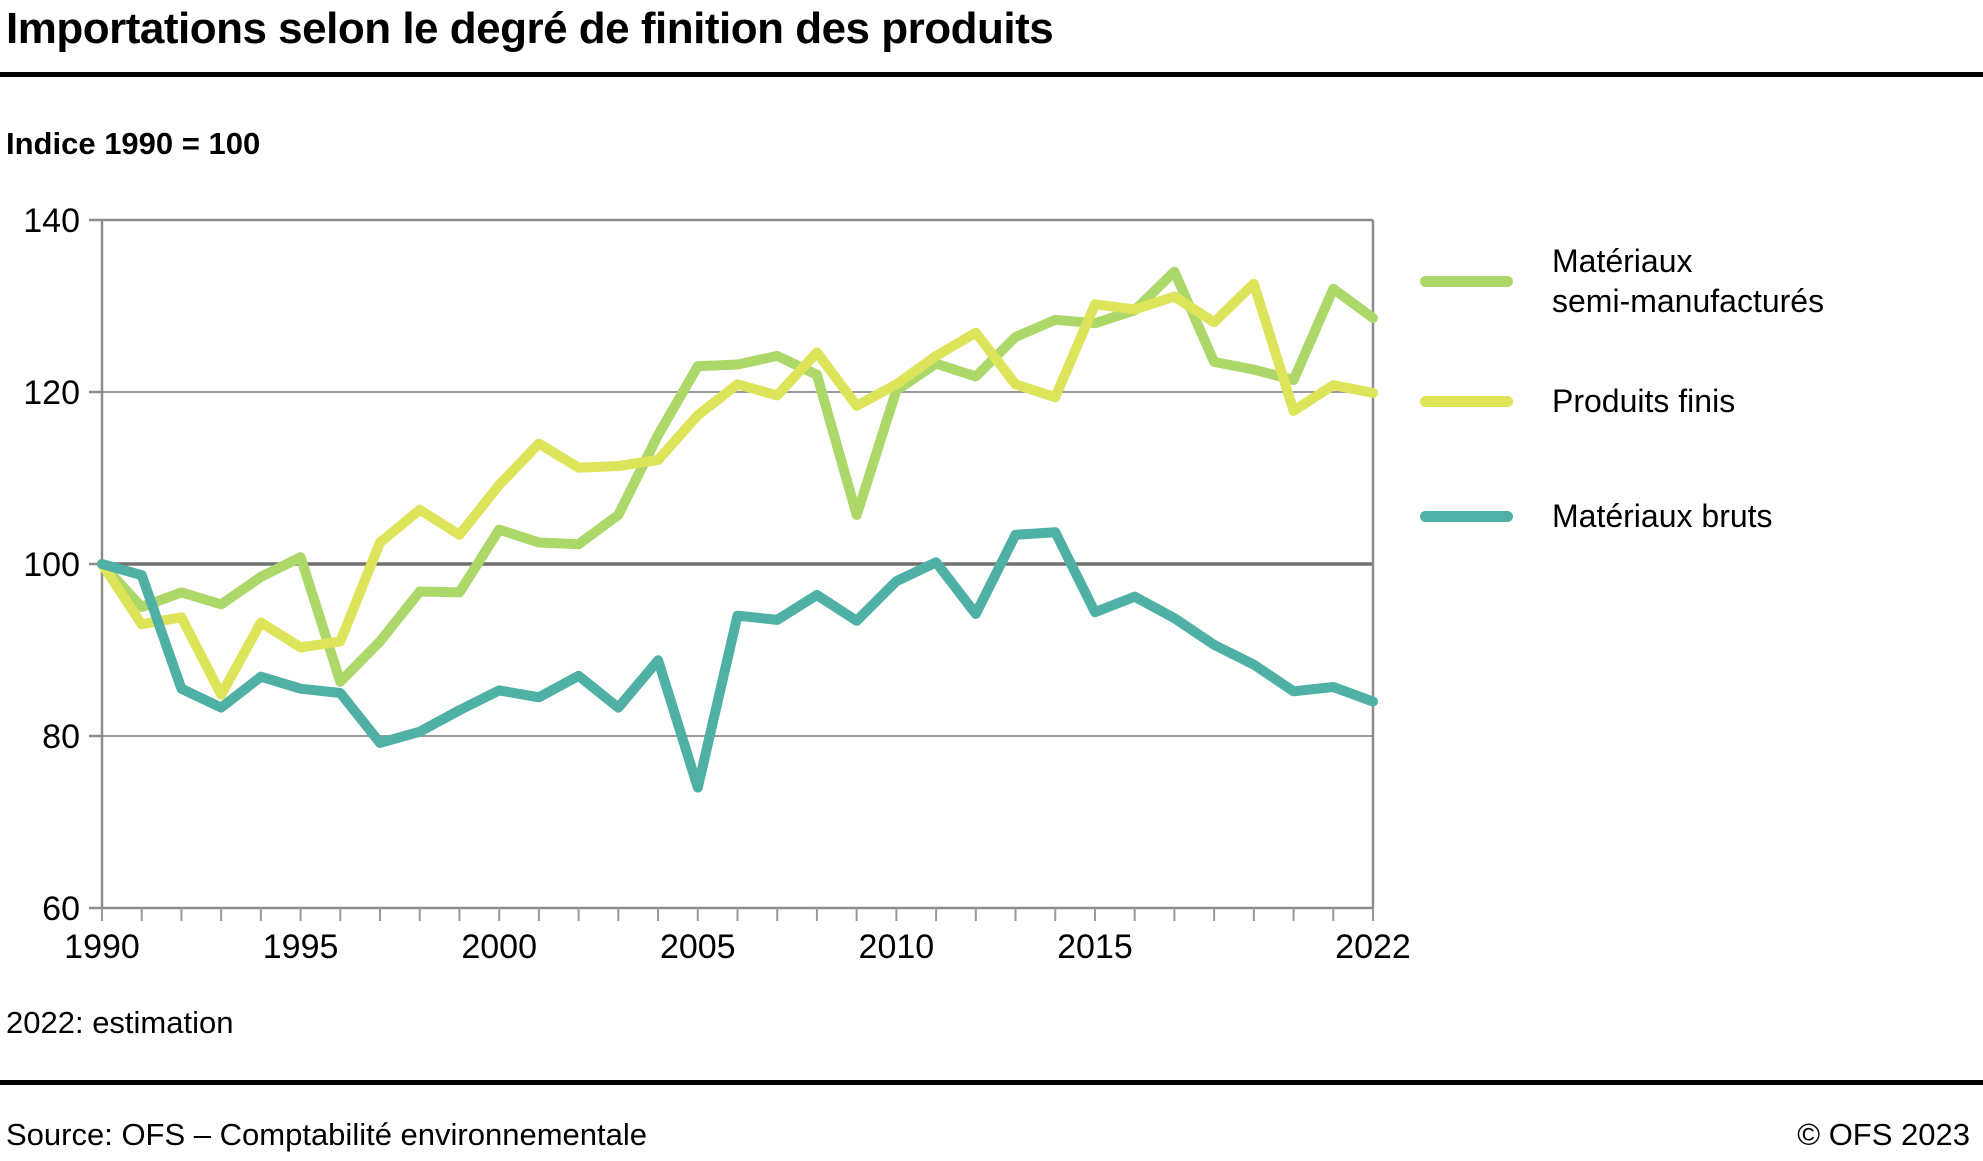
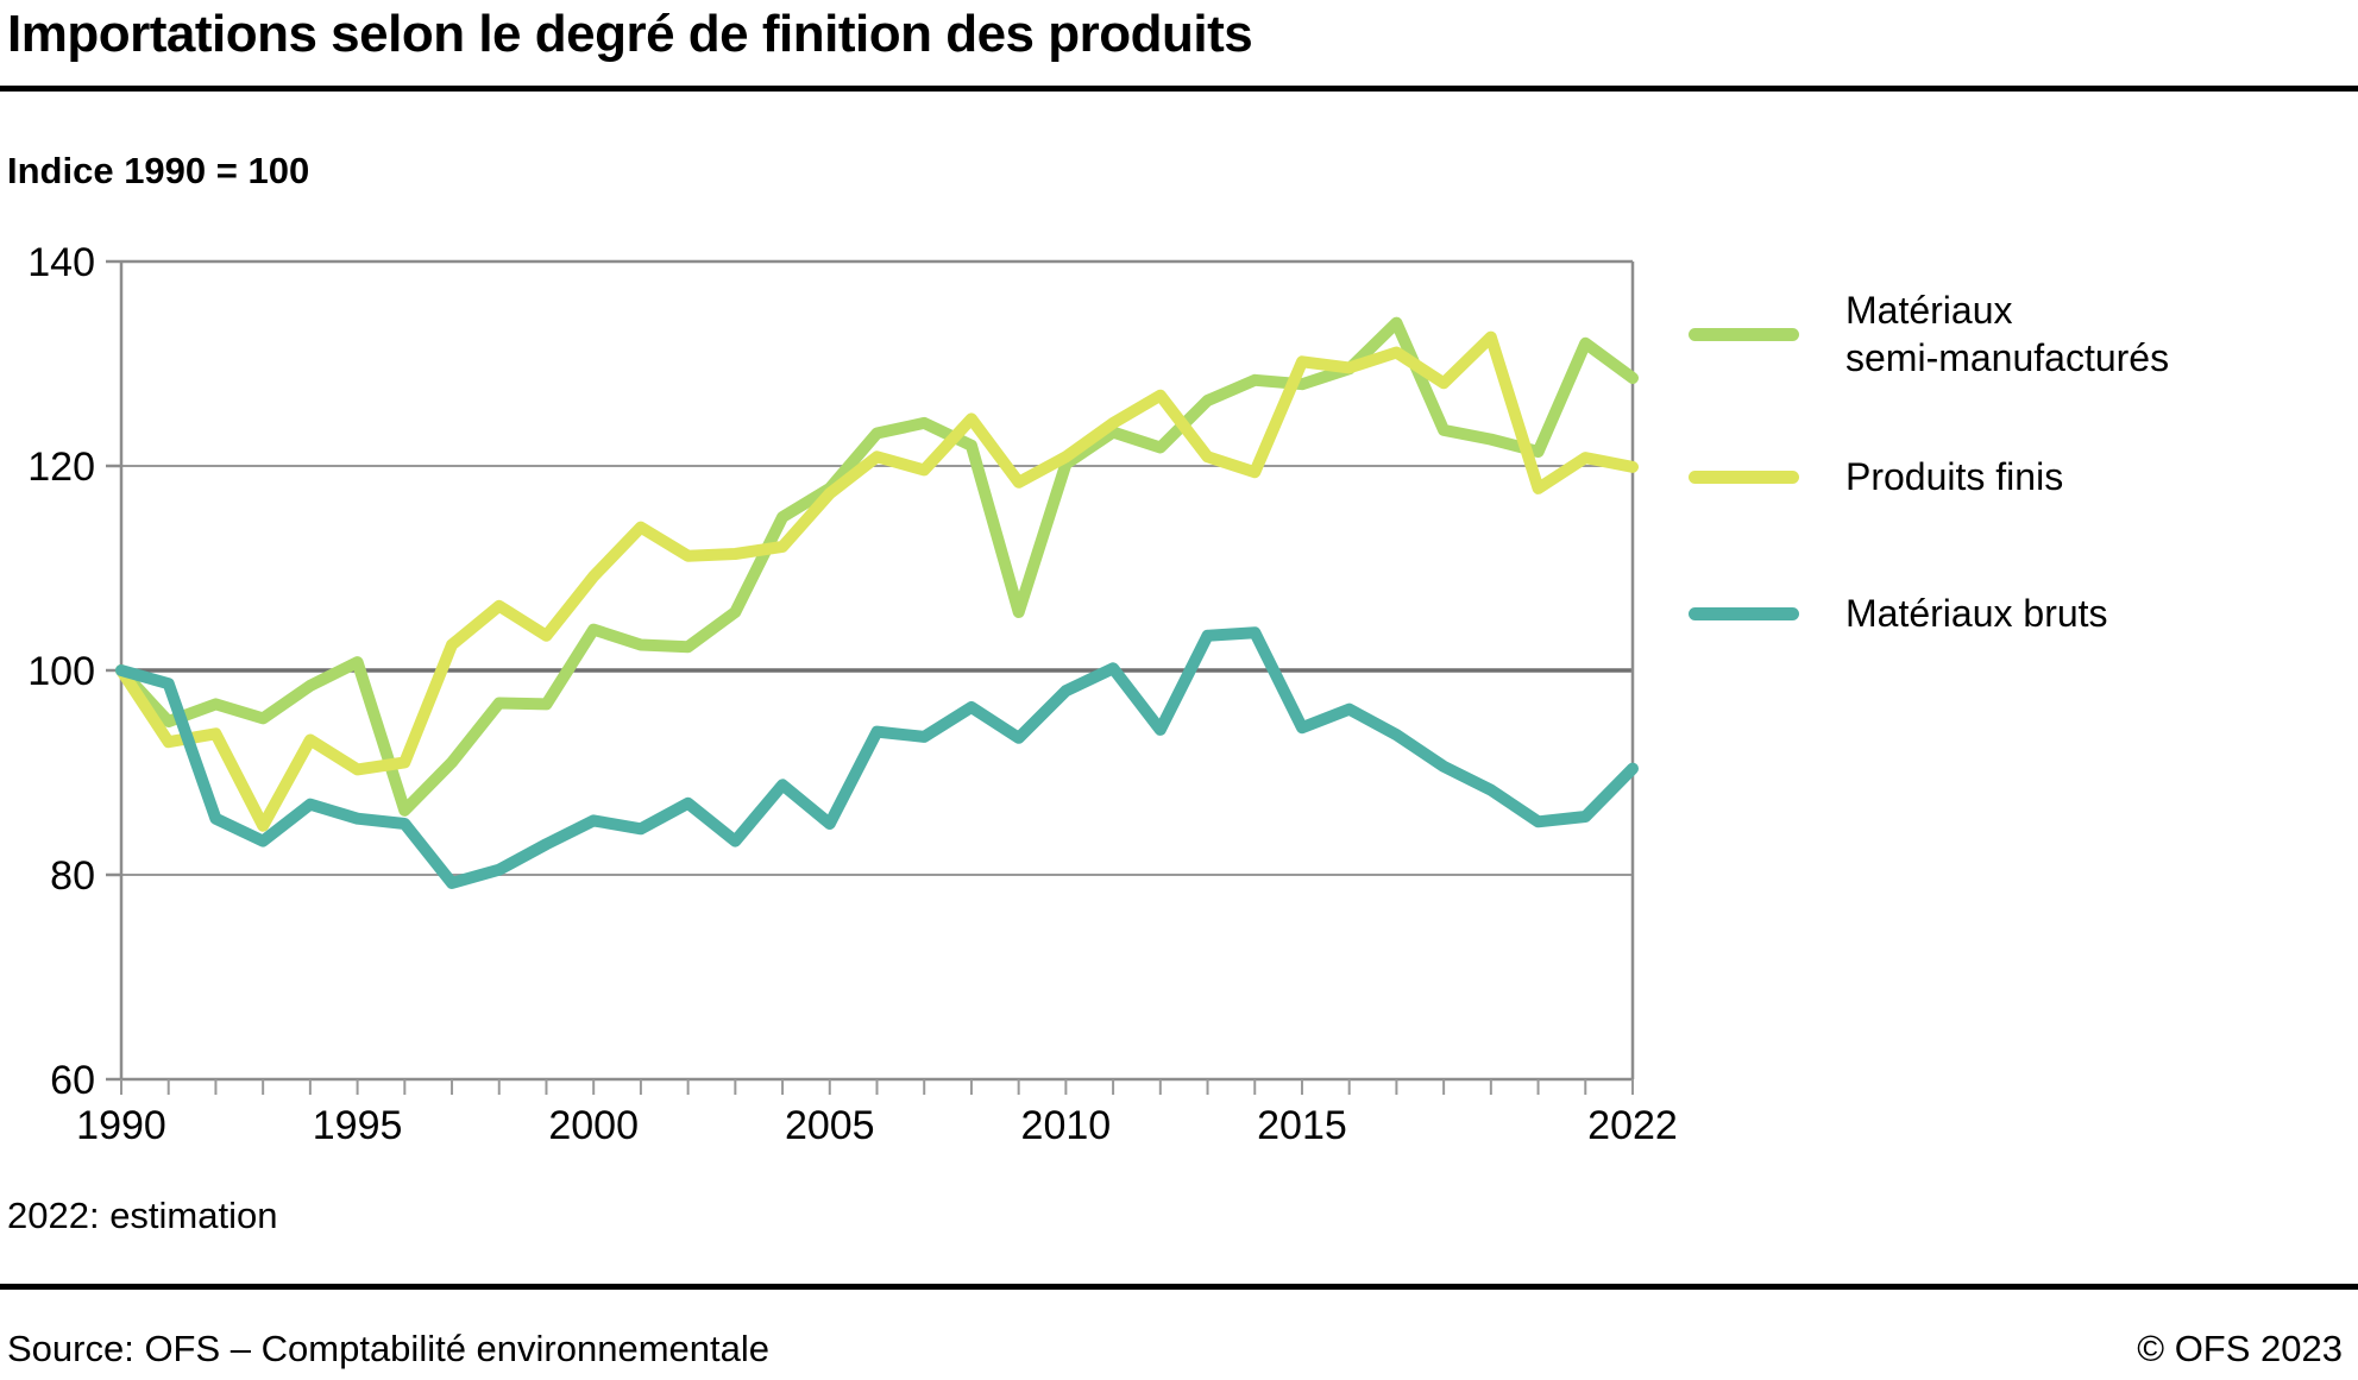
Matériaux semi-manufacturés/2005: 123 -> 118
Matériaux bruts/2005: 74 -> 85
Matériaux bruts/2022: 84 -> 90
